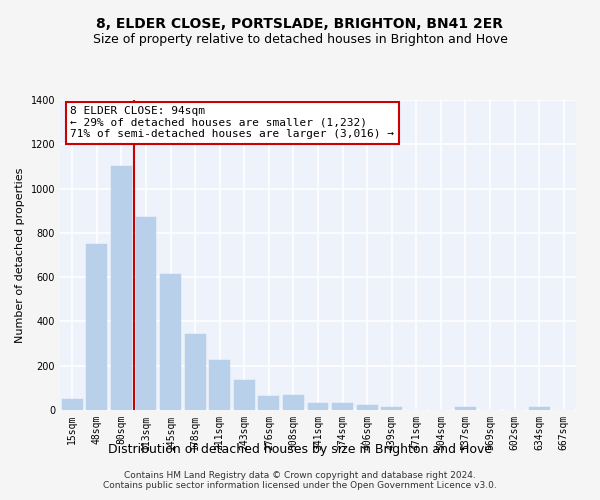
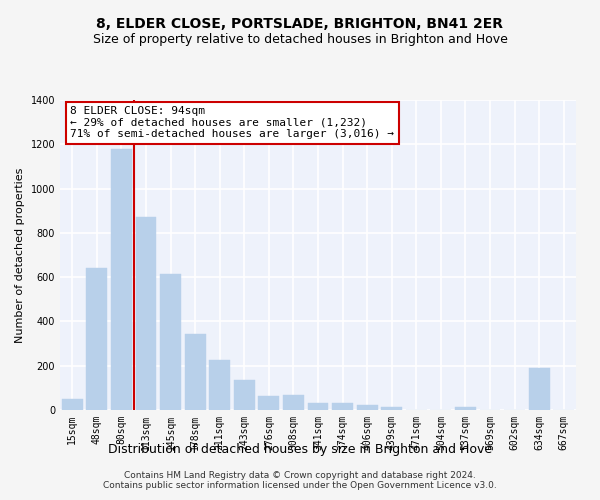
48sqm: 750 -> 640
80sqm: 1100 -> 1180
634sqm: 13 -> 190
